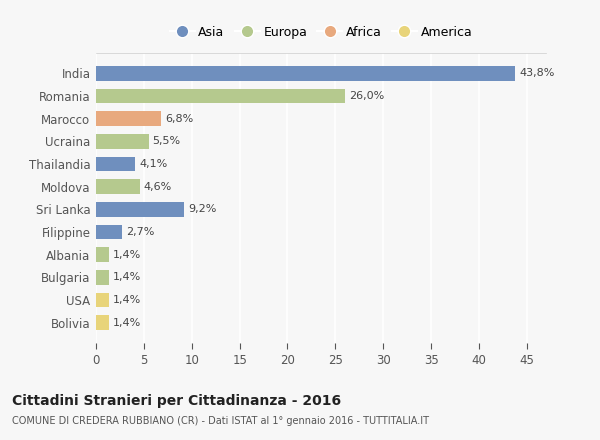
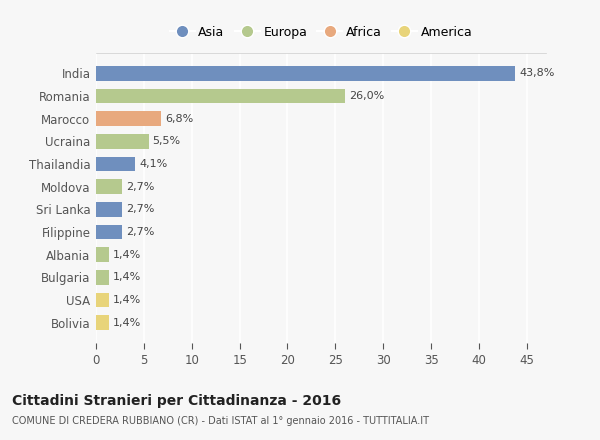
Moldova: 4,6% -> 2,7%
Sri Lanka: 9,2% -> 2,7%
